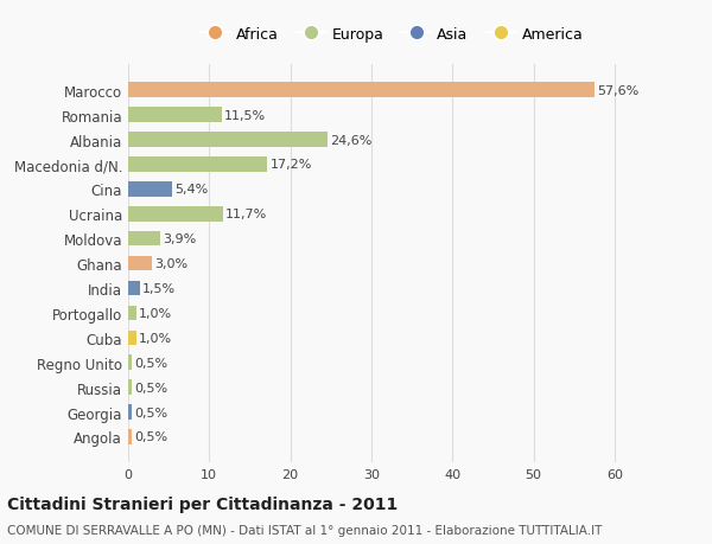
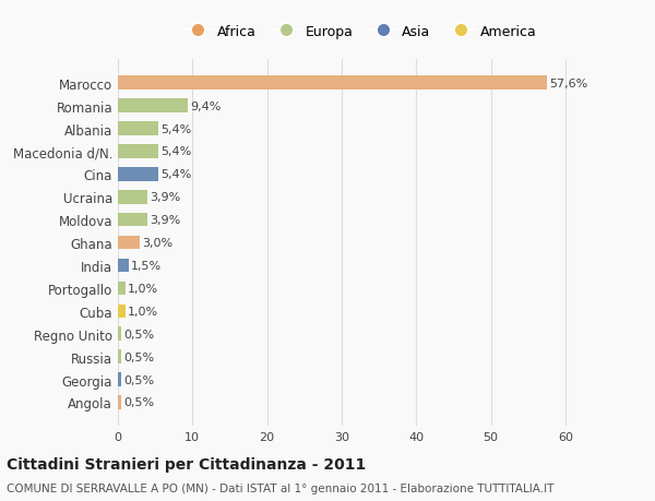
Romania: 11,5% -> 9,4%
Albania: 24,6% -> 5,4%
Macedonia d/N.: 17,2% -> 5,4%
Ucraina: 11,7% -> 3,9%
